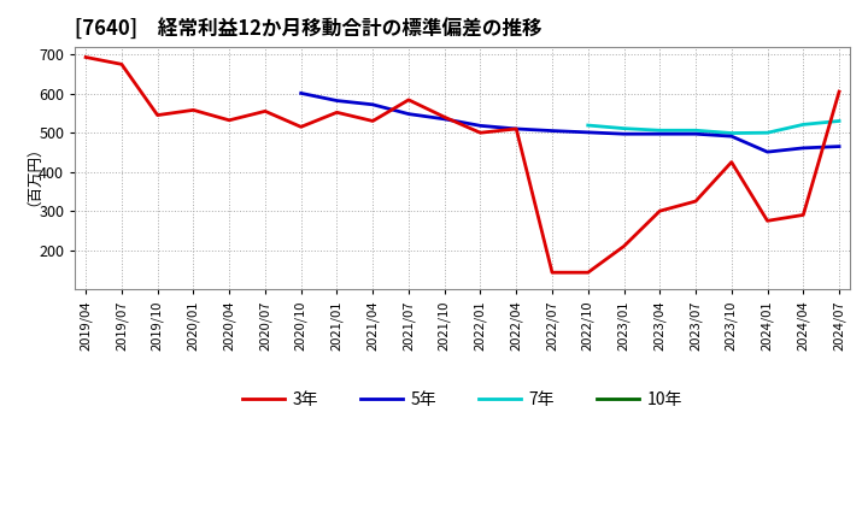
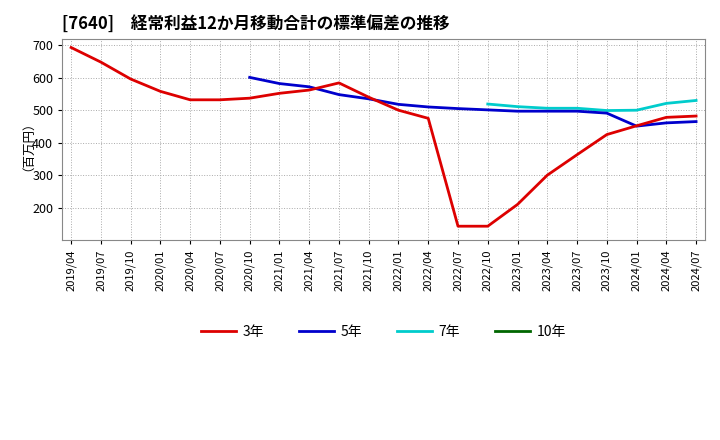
3年/2019/07: 675 -> 648
3年/2019/10: 545 -> 596
3年/2020/07: 555 -> 532
3年/2020/10: 515 -> 537
3年/2021/04: 530 -> 562
3年/2022/04: 510 -> 475
3年/2023/07: 325 -> 363
3年/2024/01: 275 -> 452
3年/2024/04: 290 -> 478
3年/2024/07: 605 -> 482
